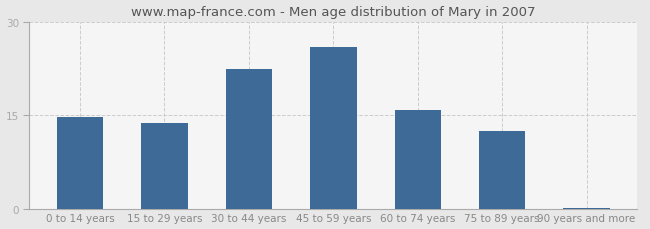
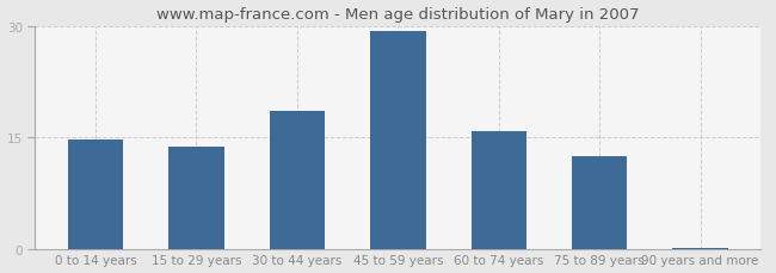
30 to 44 years: 22.4 -> 18.5
45 to 59 years: 26.0 -> 29.3
